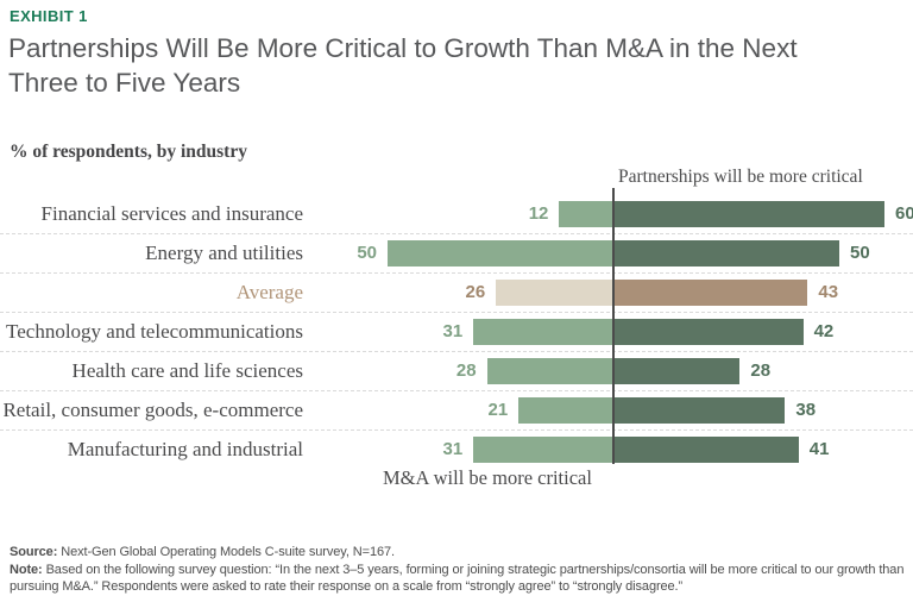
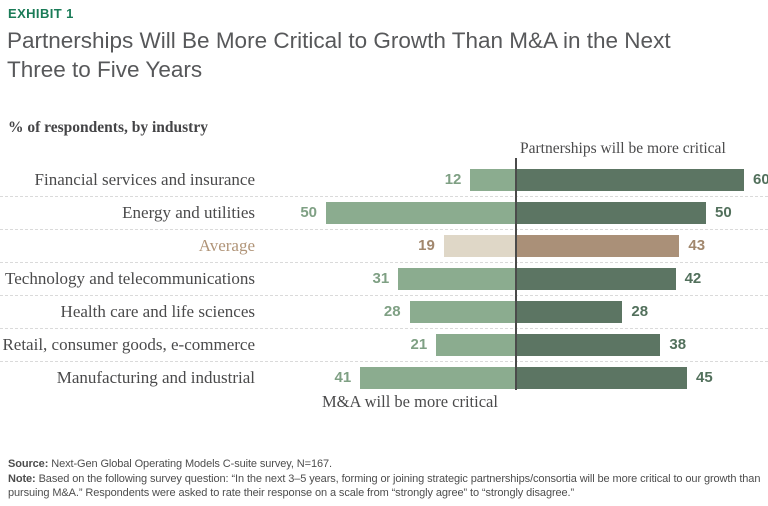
M&A will be more critical/Average: 26 -> 19
M&A will be more critical/Manufacturing and industrial: 31 -> 41
Partnerships will be more critical/Manufacturing and industrial: 41 -> 45
